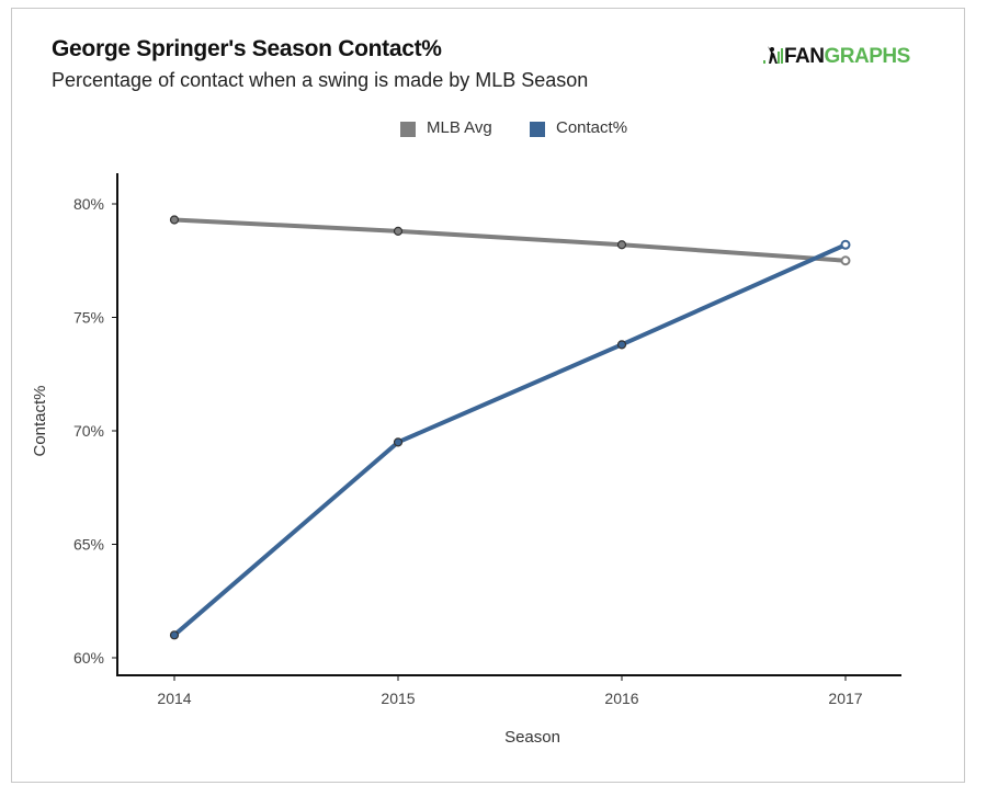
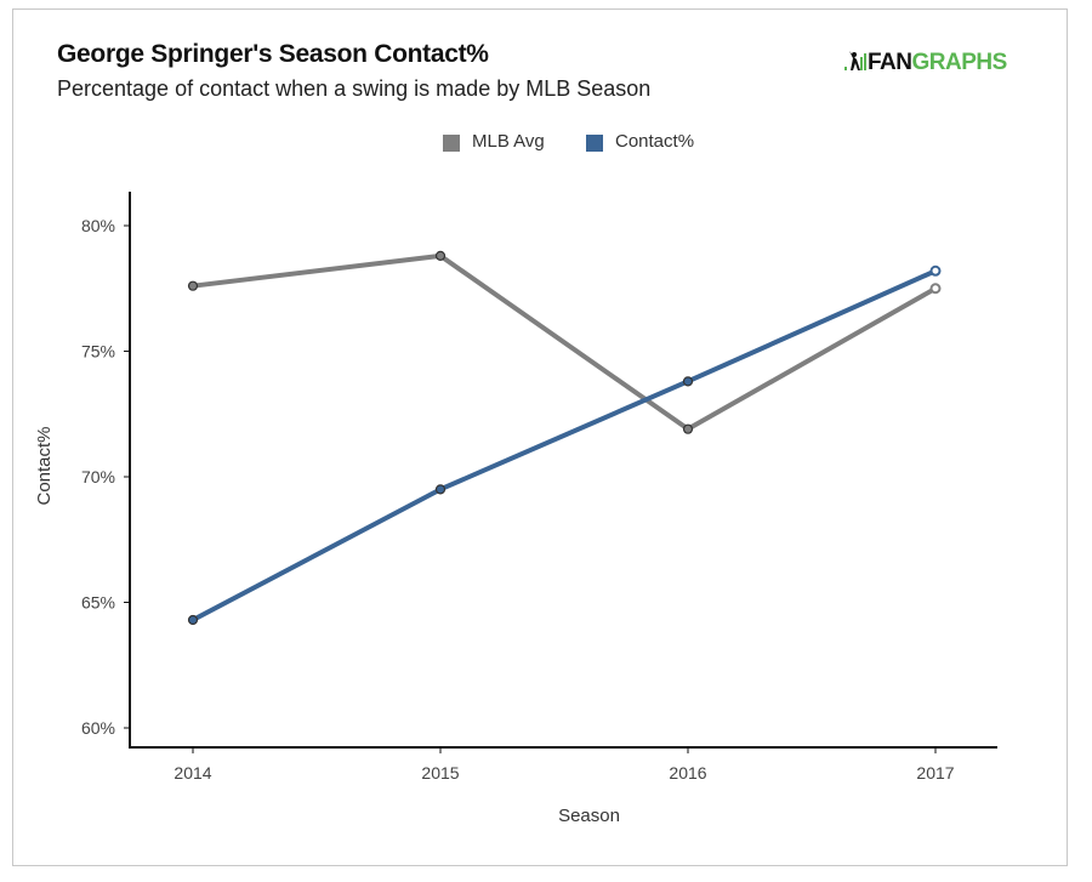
MLB Avg/2014: 79.3% -> 77.6%
Contact%/2014: 61.0% -> 64.3%
MLB Avg/2016: 78.2% -> 71.9%
